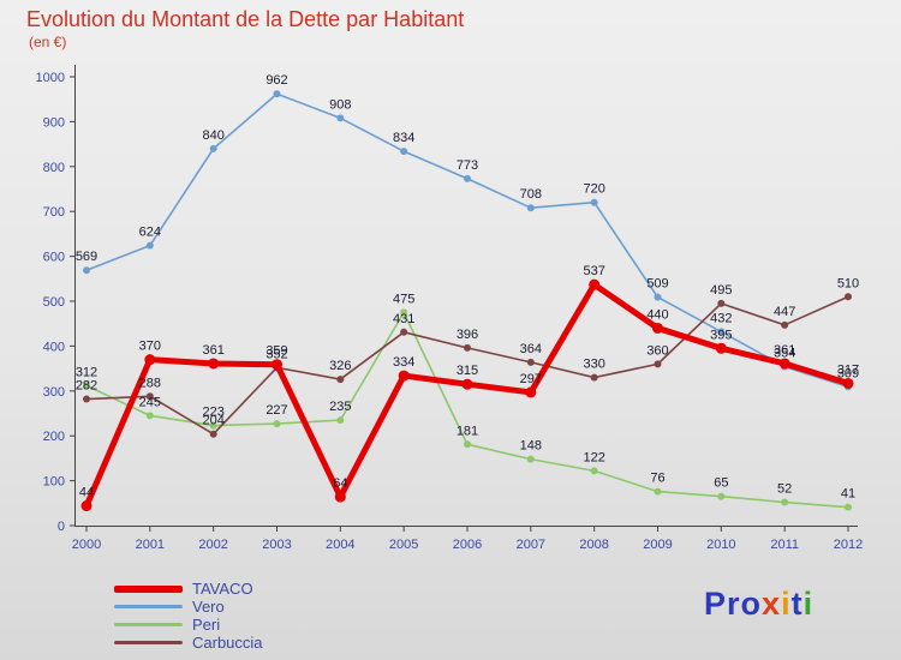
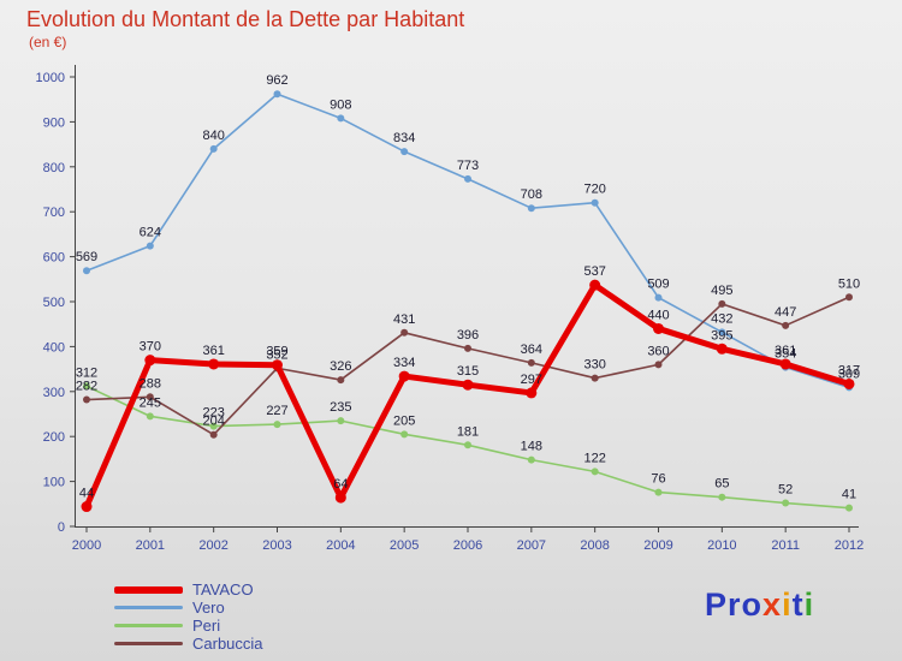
Peri/2005: 475 -> 205
